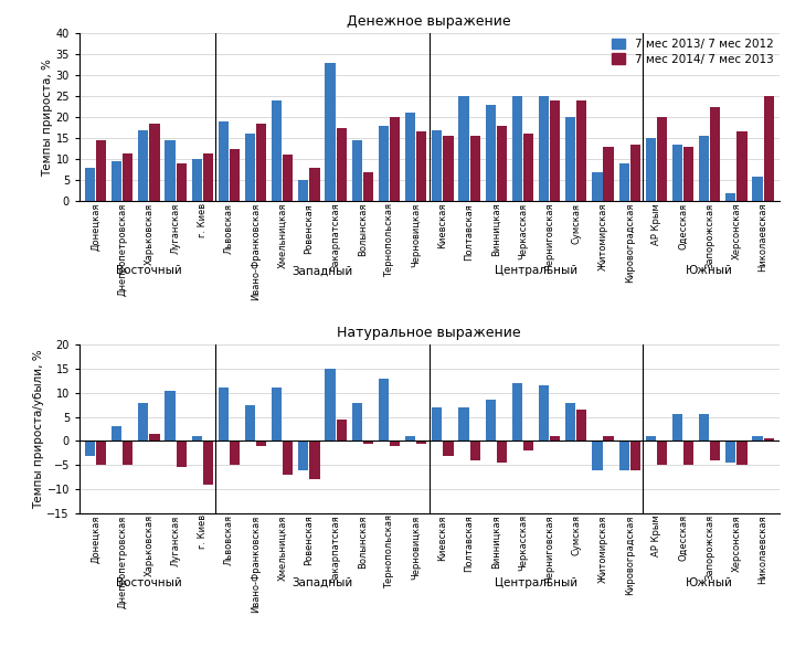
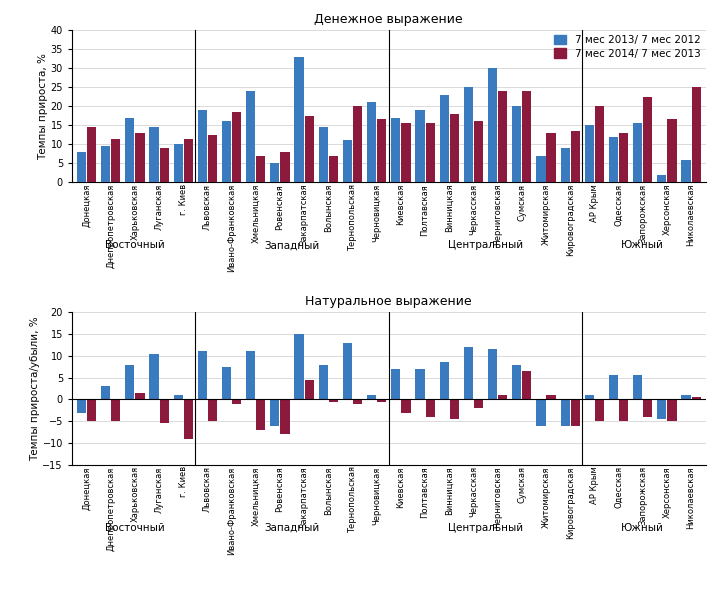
Денежное выражение/7 мес 2014/ 7 мес 2013/Харьковская: 18.5 -> 13.0
Денежное выражение/7 мес 2014/ 7 мес 2013/Хмельницкая: 11.0 -> 7.0
Денежное выражение/7 мес 2013/ 7 мес 2012/Тернопольская: 18.0 -> 11.0
Денежное выражение/7 мес 2013/ 7 мес 2012/Полтавская: 25.0 -> 19.0
Денежное выражение/7 мес 2013/ 7 мес 2012/Черниговская: 25.0 -> 30.0
Денежное выражение/7 мес 2013/ 7 мес 2012/Одесская: 13.5 -> 12.0
